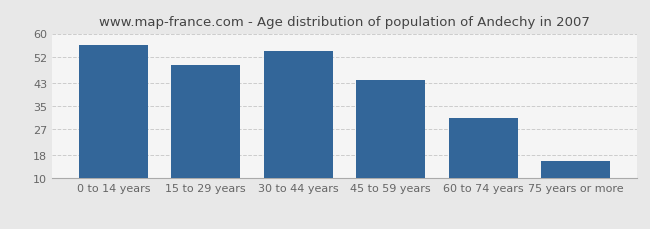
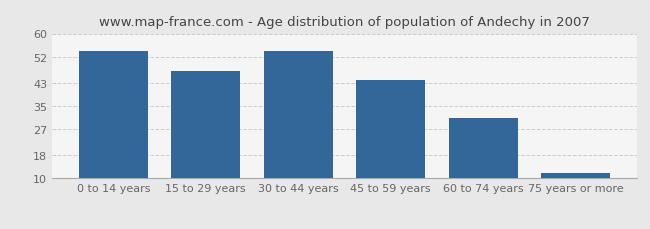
0 to 14 years: 56 -> 54
15 to 29 years: 49 -> 47
75 years or more: 16 -> 12
